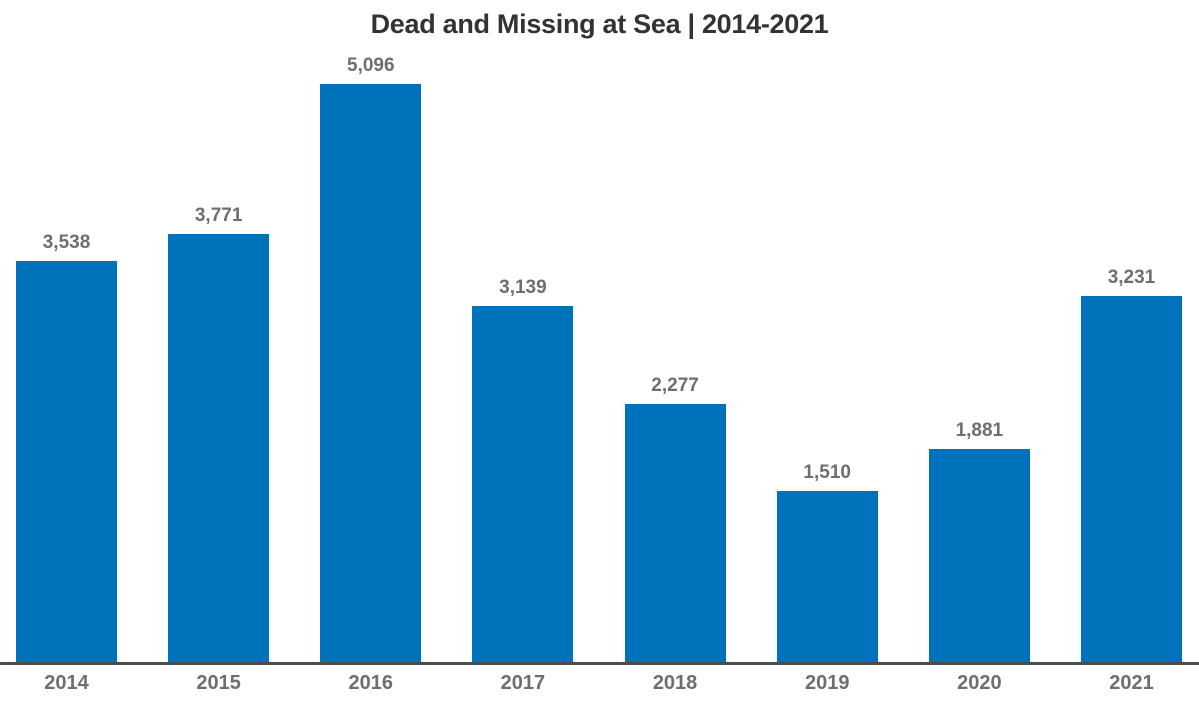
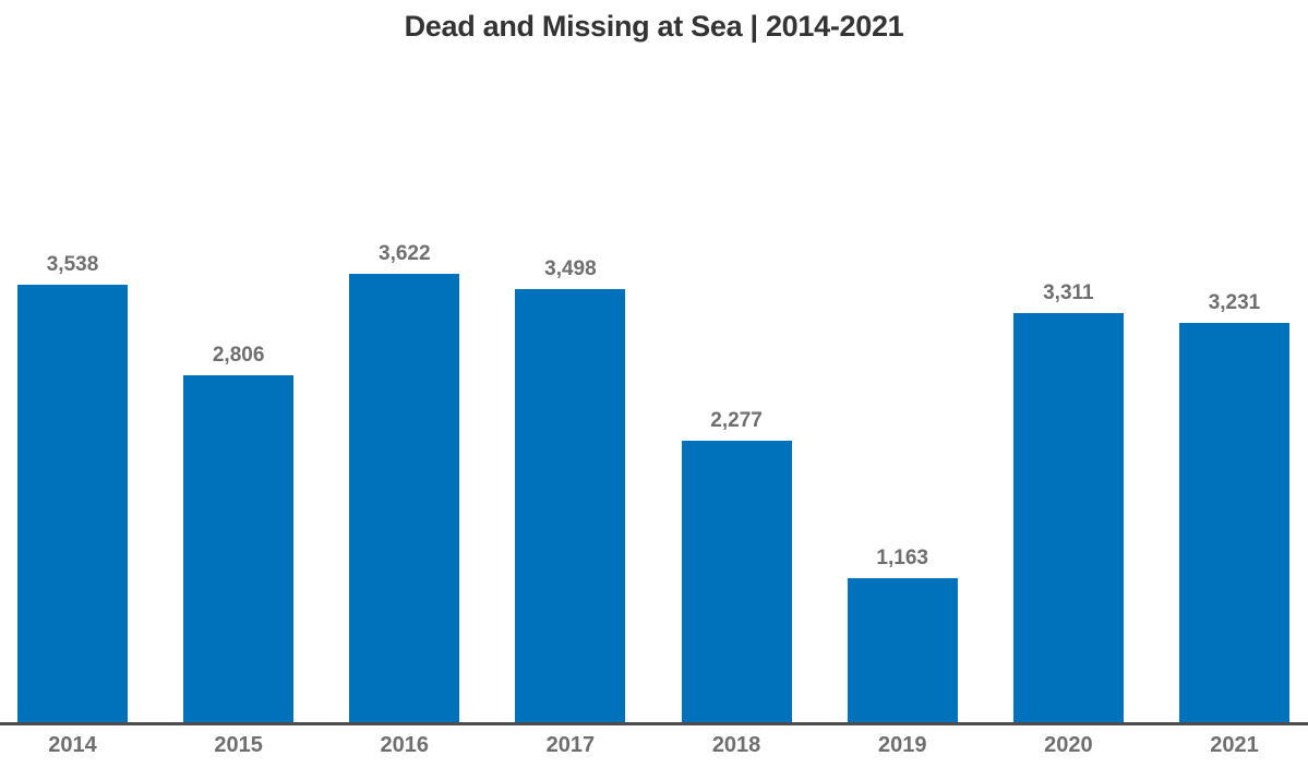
2015: 3,771 -> 2,806
2016: 5,096 -> 3,622
2017: 3,139 -> 3,498
2019: 1,510 -> 1,163
2020: 1,881 -> 3,311
